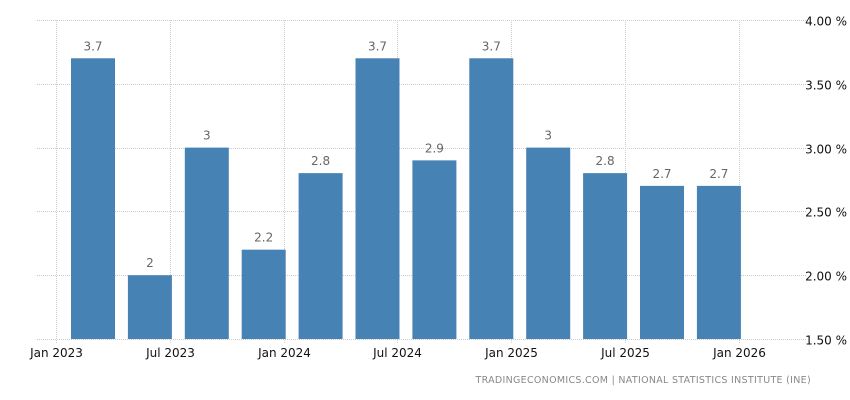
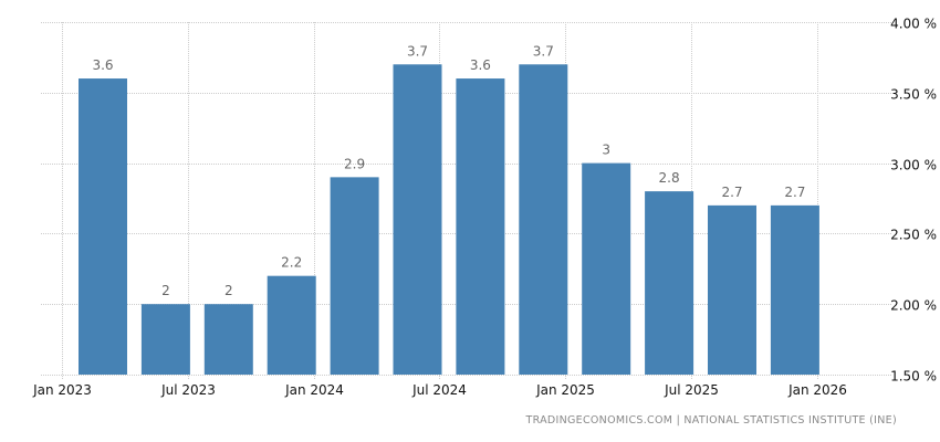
Jan 2023: 3.7 -> 3.6
Jul 2023: 3 -> 2
Jan 2024: 2.8 -> 2.9
Jul 2024: 2.9 -> 3.6
